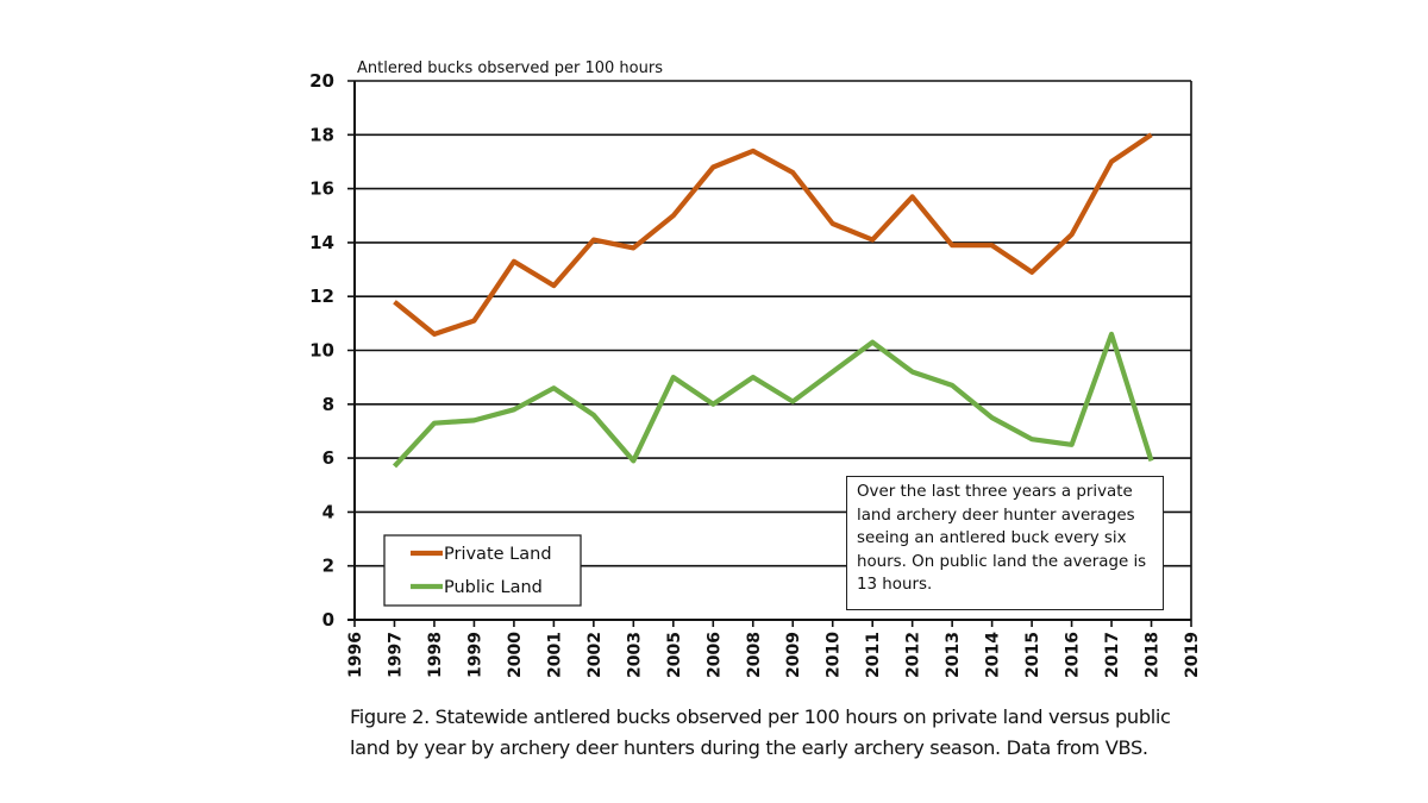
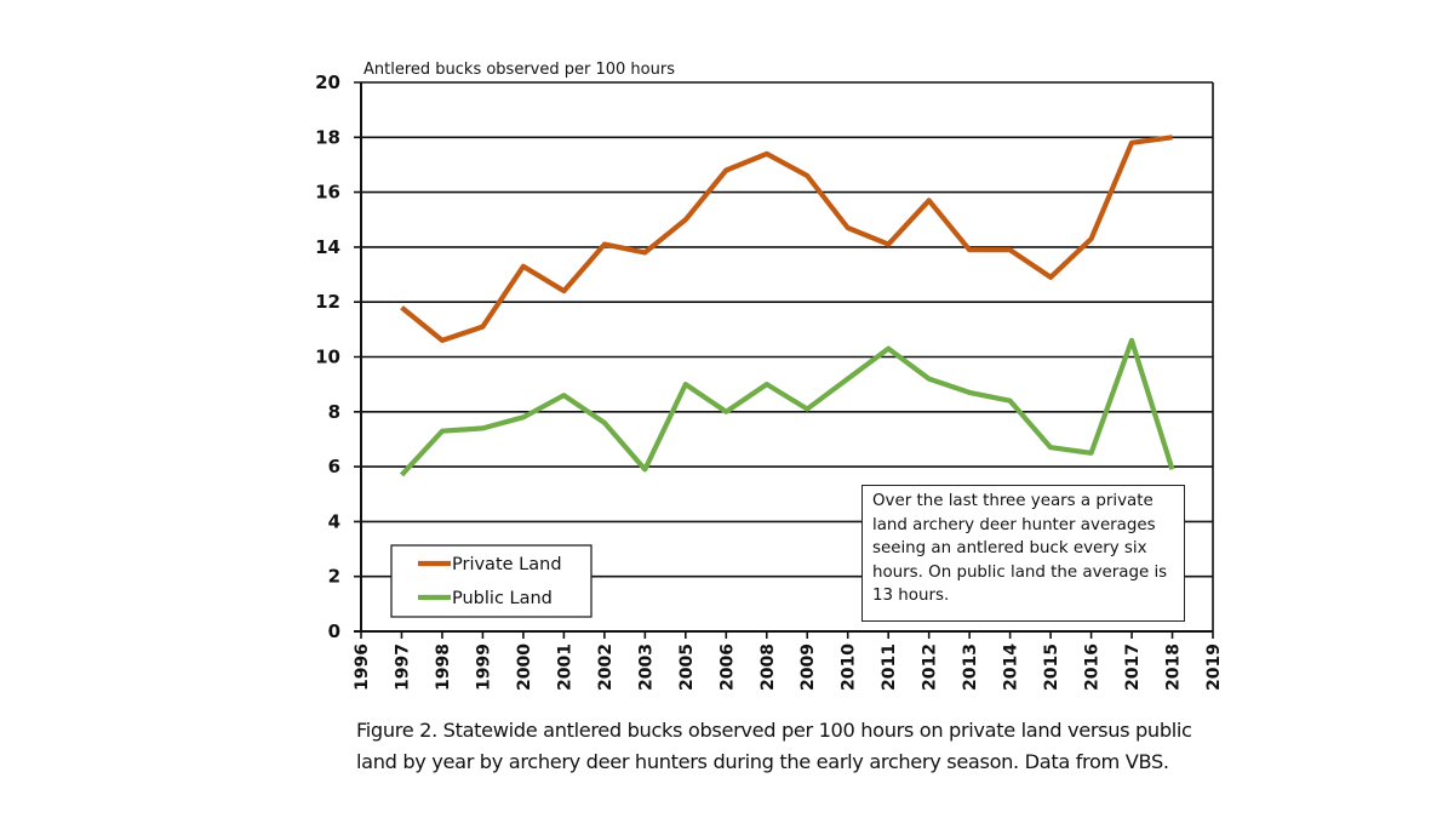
Public Land/2014: 7.5 -> 8.4
Private Land/2017: 17.0 -> 17.8
